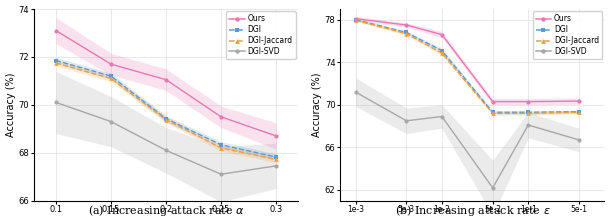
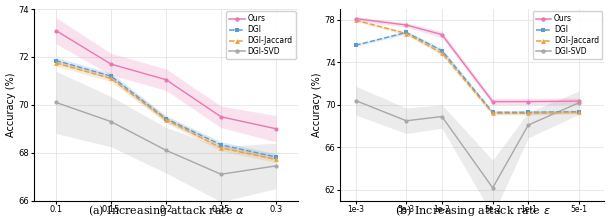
Ours/0.3: 68.70 -> 69.00
DGI/1e-3: 78.0 -> 75.6
DGI-SVD/1e-3: 71.2 -> 70.4
DGI-SVD/5e-1: 66.7 -> 70.2
